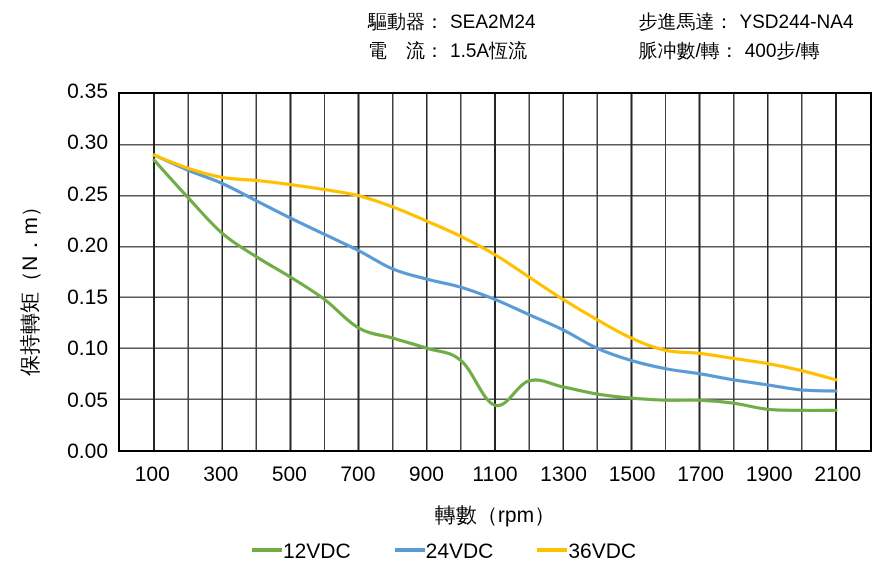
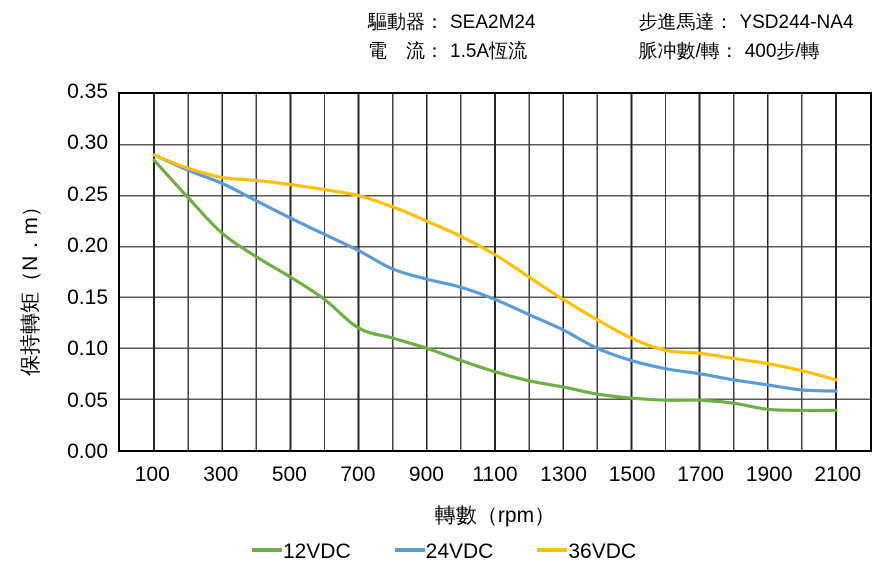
12VDC/1100: 0.044 -> 0.077
